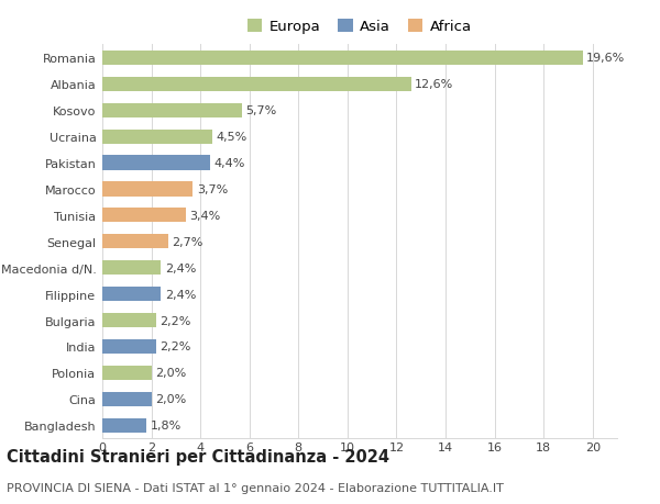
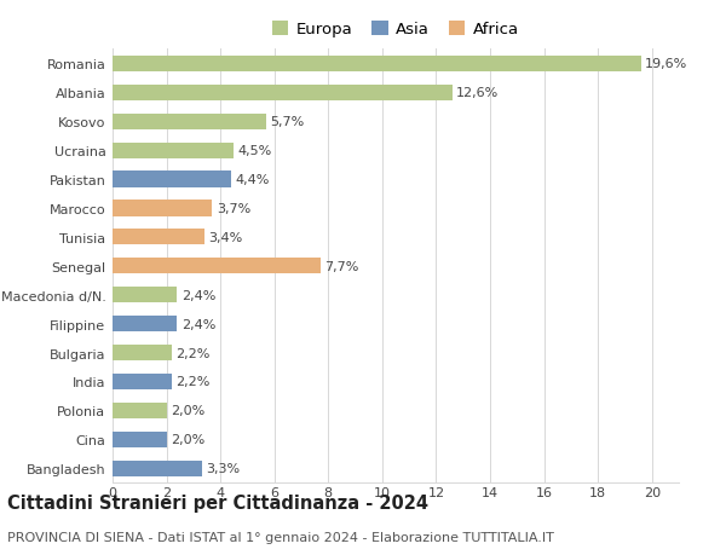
Senegal: 2,7% -> 7,7%
Bangladesh: 1,8% -> 3,3%
